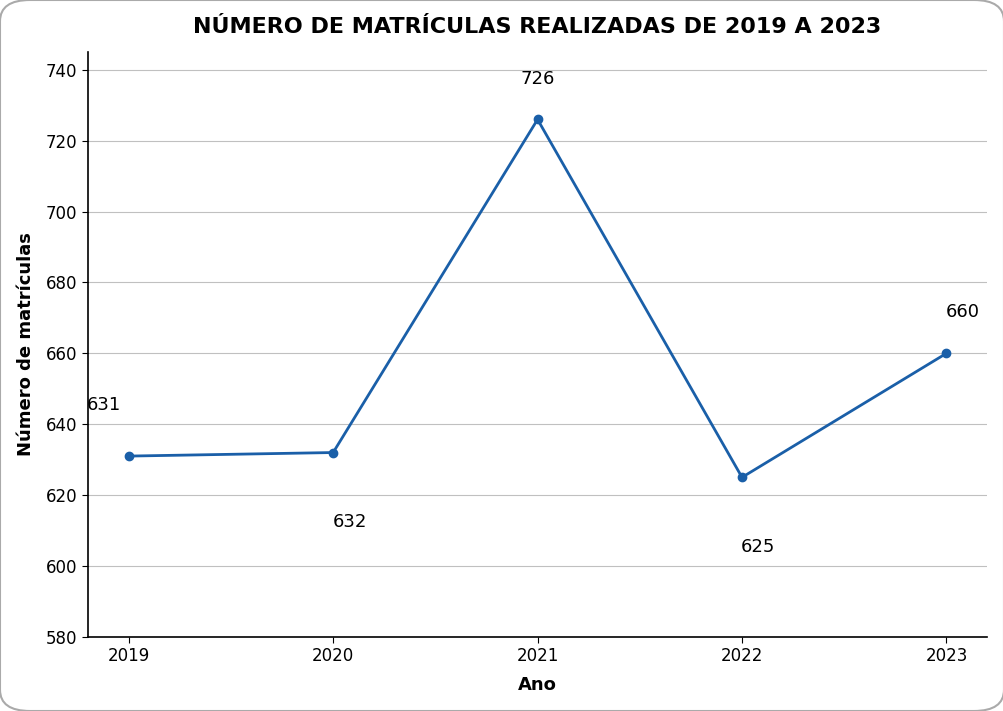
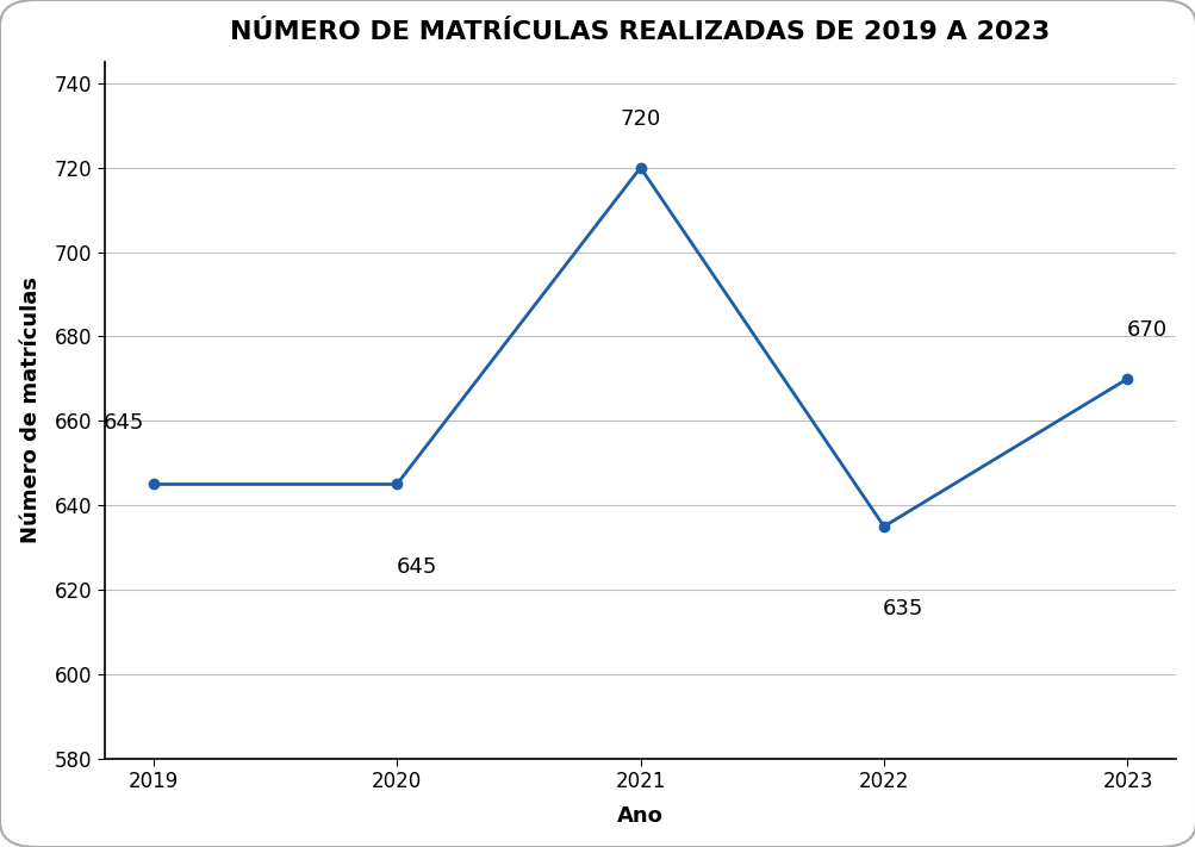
2019: 631 -> 645
2020: 632 -> 645
2021: 726 -> 720
2022: 625 -> 635
2023: 660 -> 670
